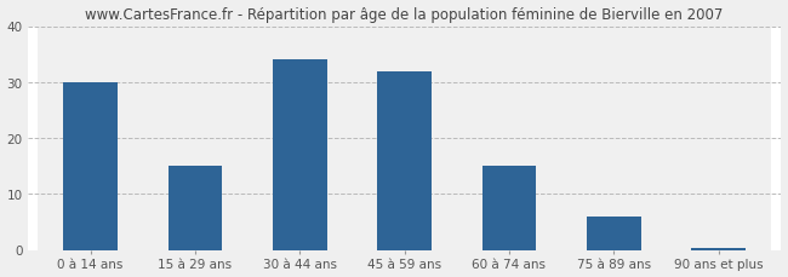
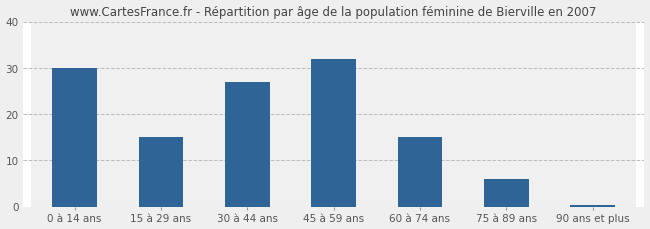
30 à 44 ans: 34.0 -> 27.0
